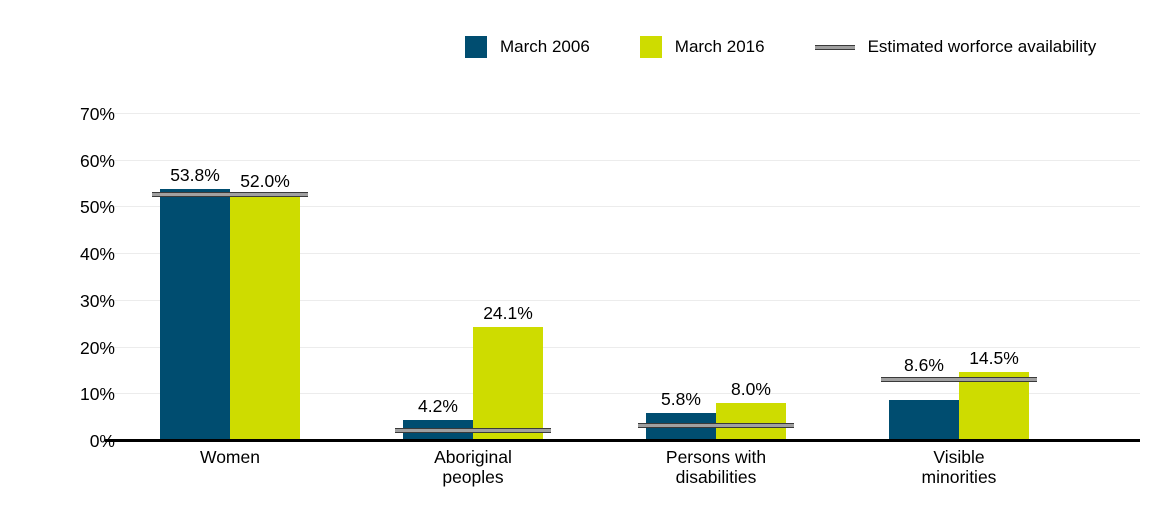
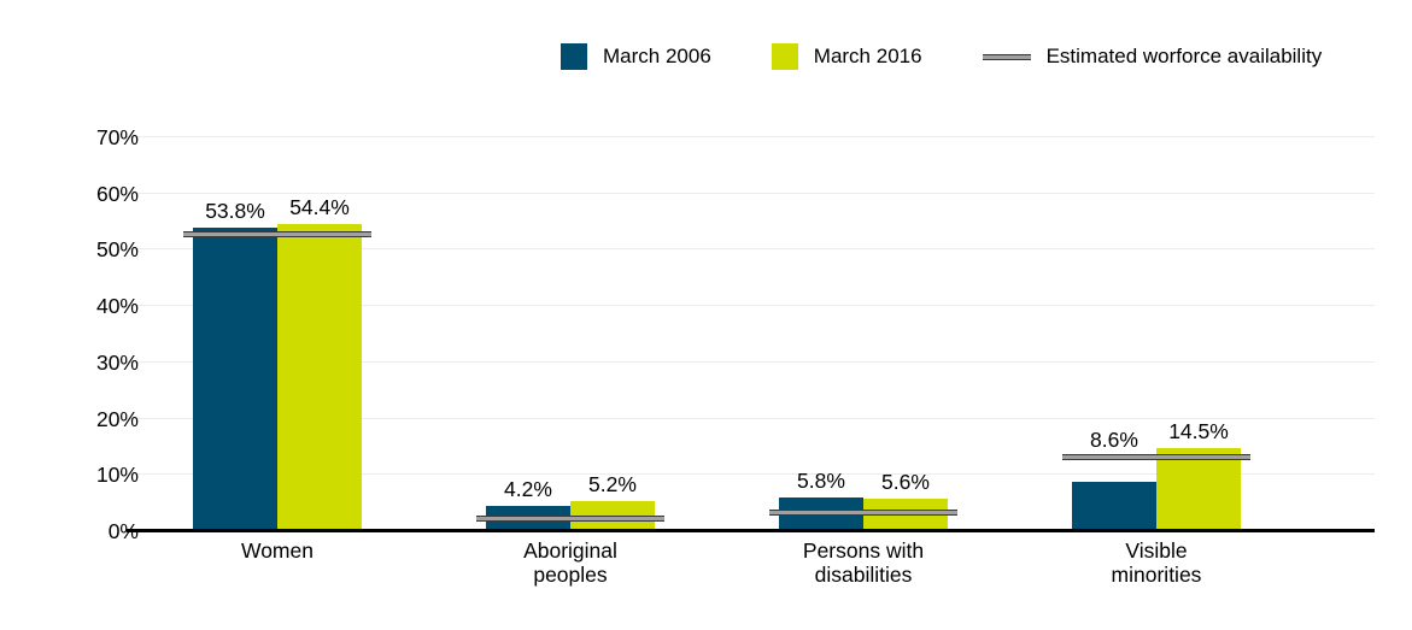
March 2016/Women: 52.0% -> 54.4%
March 2016/Aboriginal peoples: 24.1% -> 5.2%
March 2016/Persons with disabilities: 8.0% -> 5.6%
